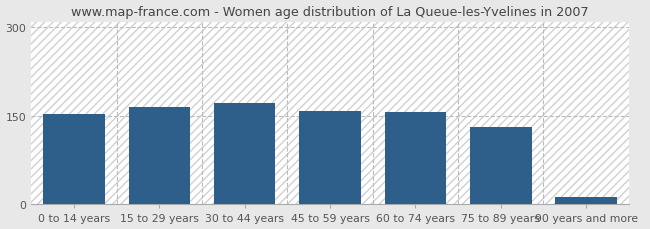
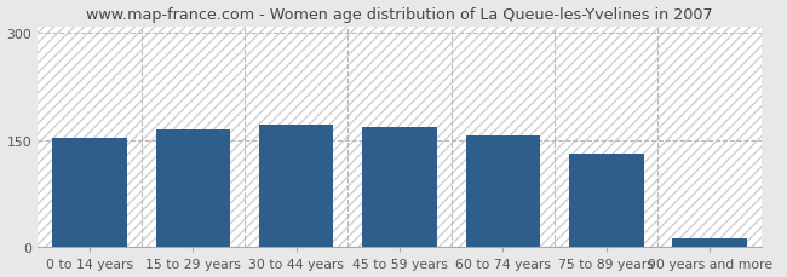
45 to 59 years: 158 -> 169
